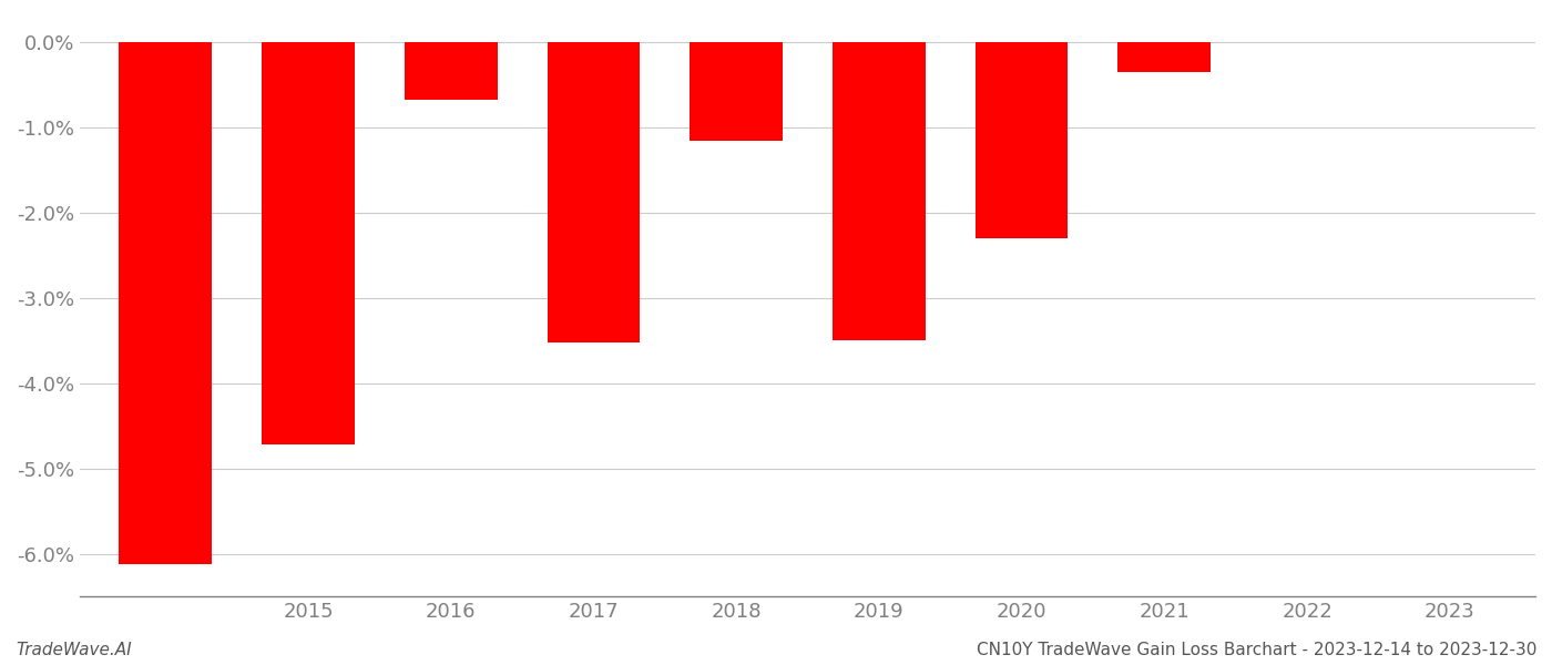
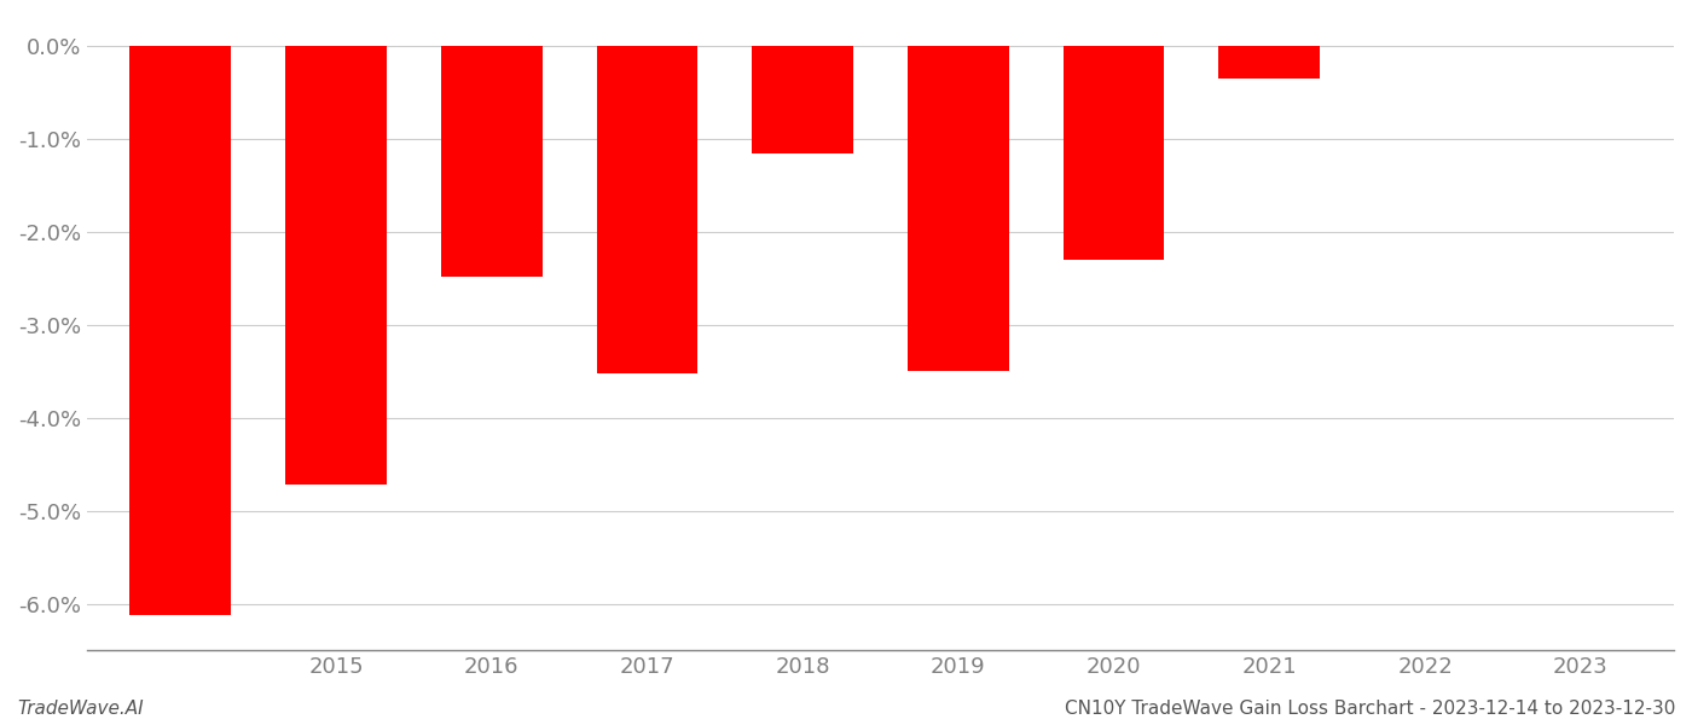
2016: -0.68% -> -2.48%
